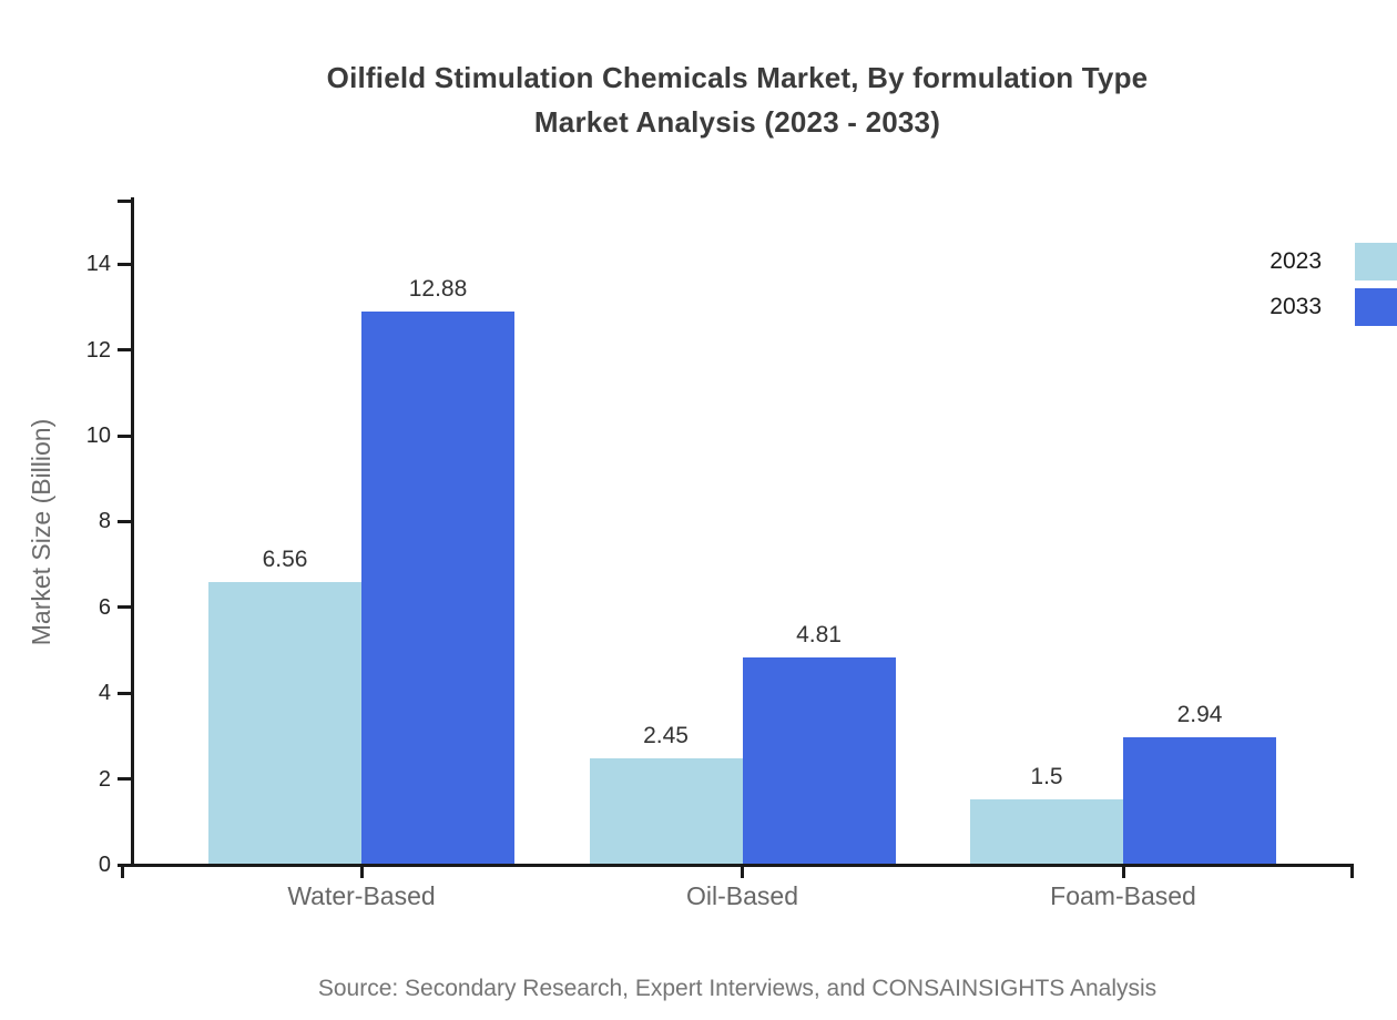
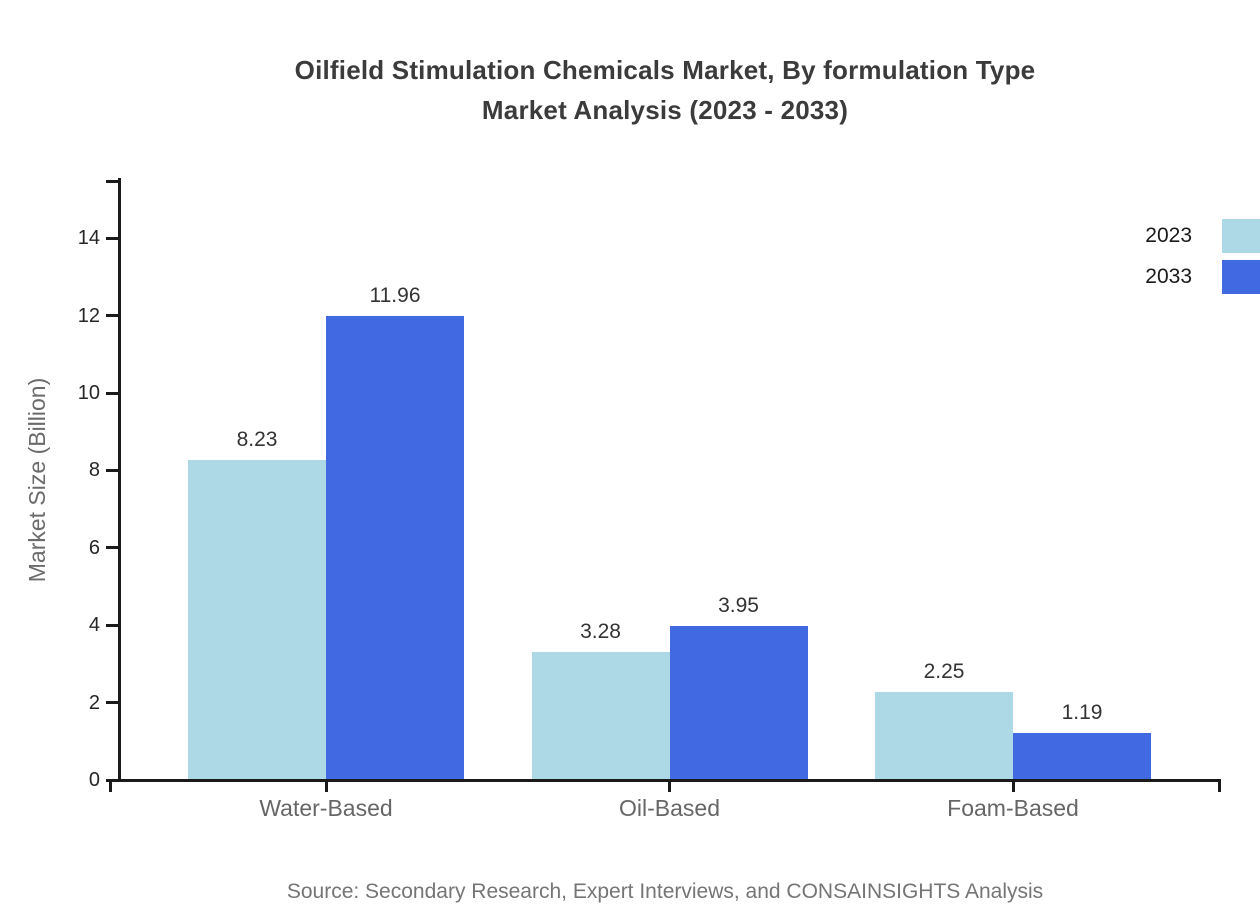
2023/Water-Based: 6.56 -> 8.23
2033/Water-Based: 12.88 -> 11.96
2023/Oil-Based: 2.45 -> 3.28
2033/Oil-Based: 4.81 -> 3.95
2023/Foam-Based: 1.5 -> 2.25
2033/Foam-Based: 2.94 -> 1.19
